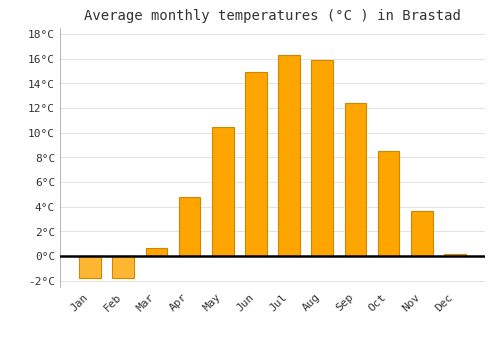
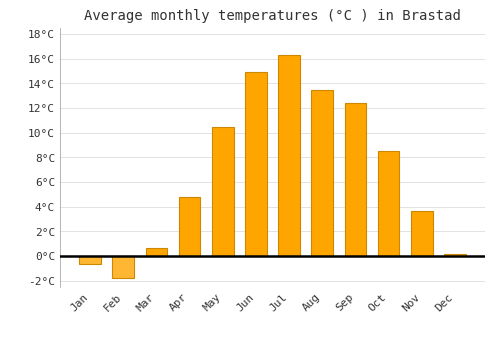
Jan: -1.8°C -> -0.6°C
Aug: 15.9°C -> 13.5°C
